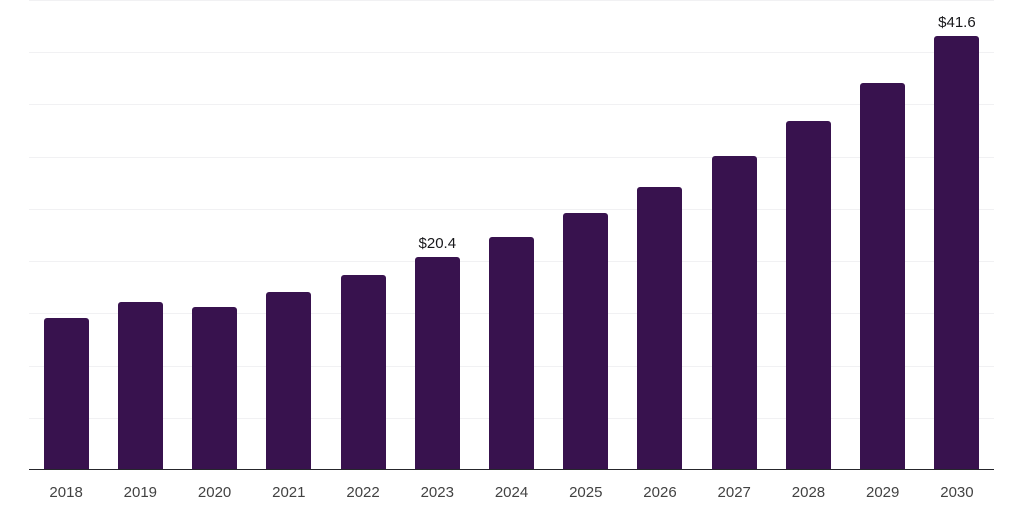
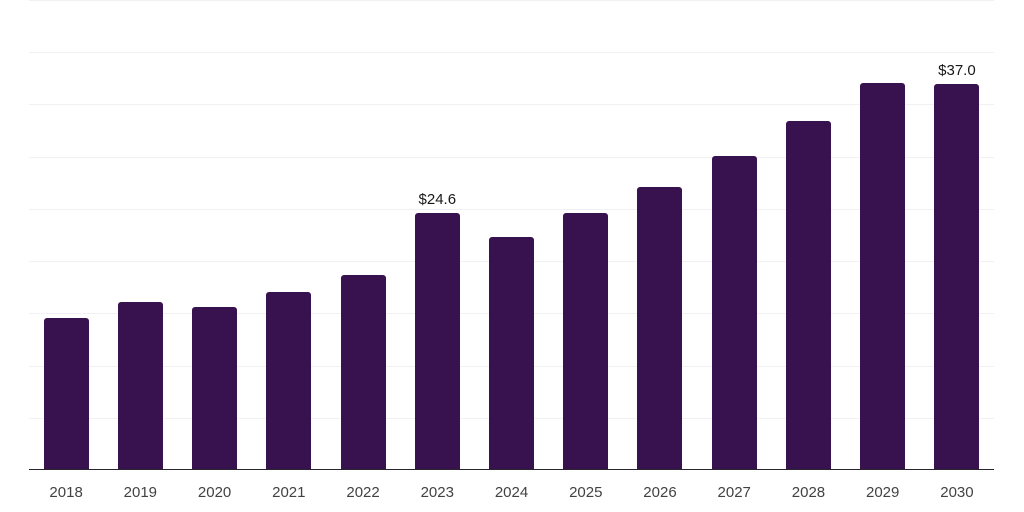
2023: $20.4 -> $24.6
2030: $41.6 -> $37.0
